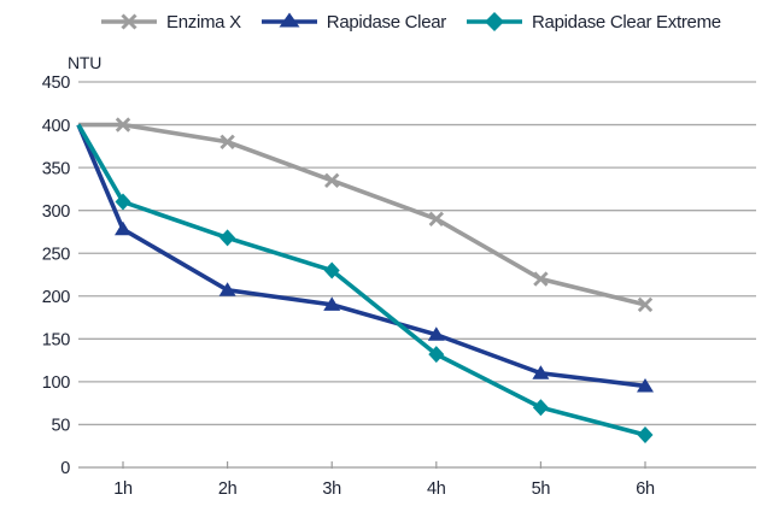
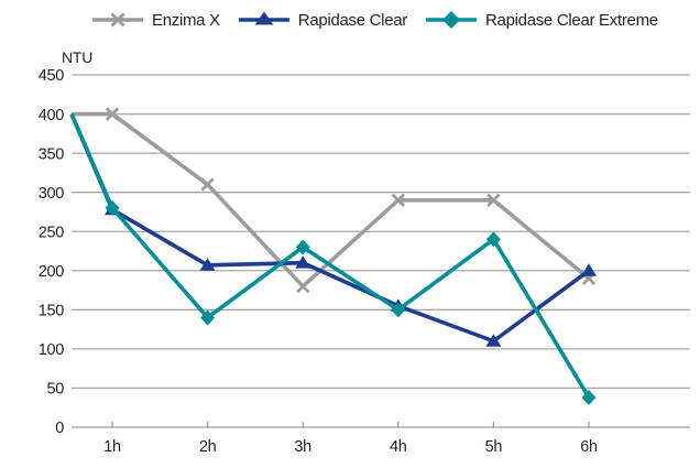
Rapidase Clear Extreme/1h: 310 -> 280
Enzima X/2h: 380 -> 310
Rapidase Clear Extreme/2h: 270 -> 140
Enzima X/3h: 340 -> 180
Rapidase Clear/3h: 190 -> 210
Rapidase Clear Extreme/4h: 130 -> 150
Enzima X/5h: 220 -> 290
Rapidase Clear Extreme/5h: 70 -> 240
Rapidase Clear/6h: 100 -> 200
